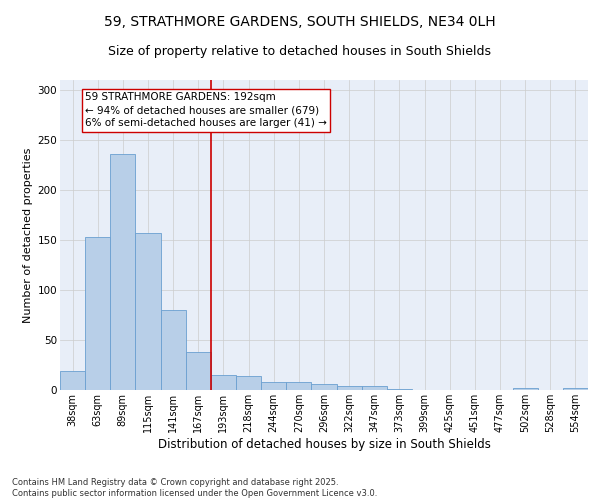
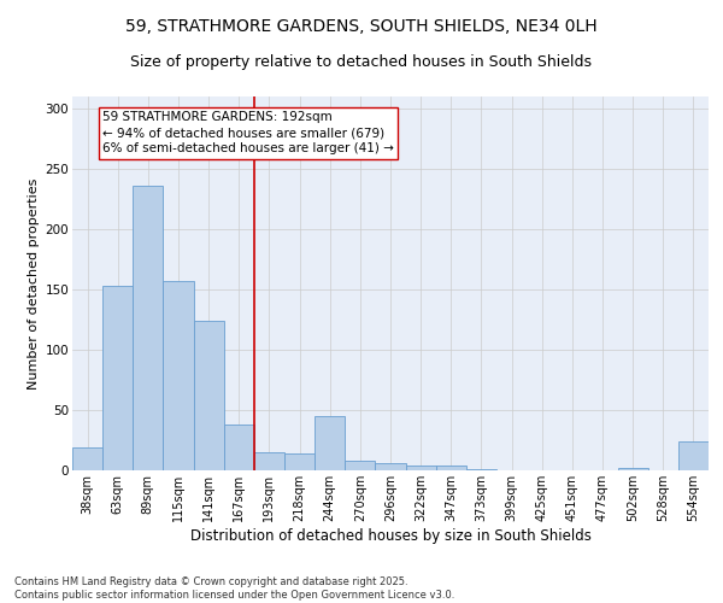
141sqm: 80 -> 124
244sqm: 8 -> 45
554sqm: 2 -> 24
